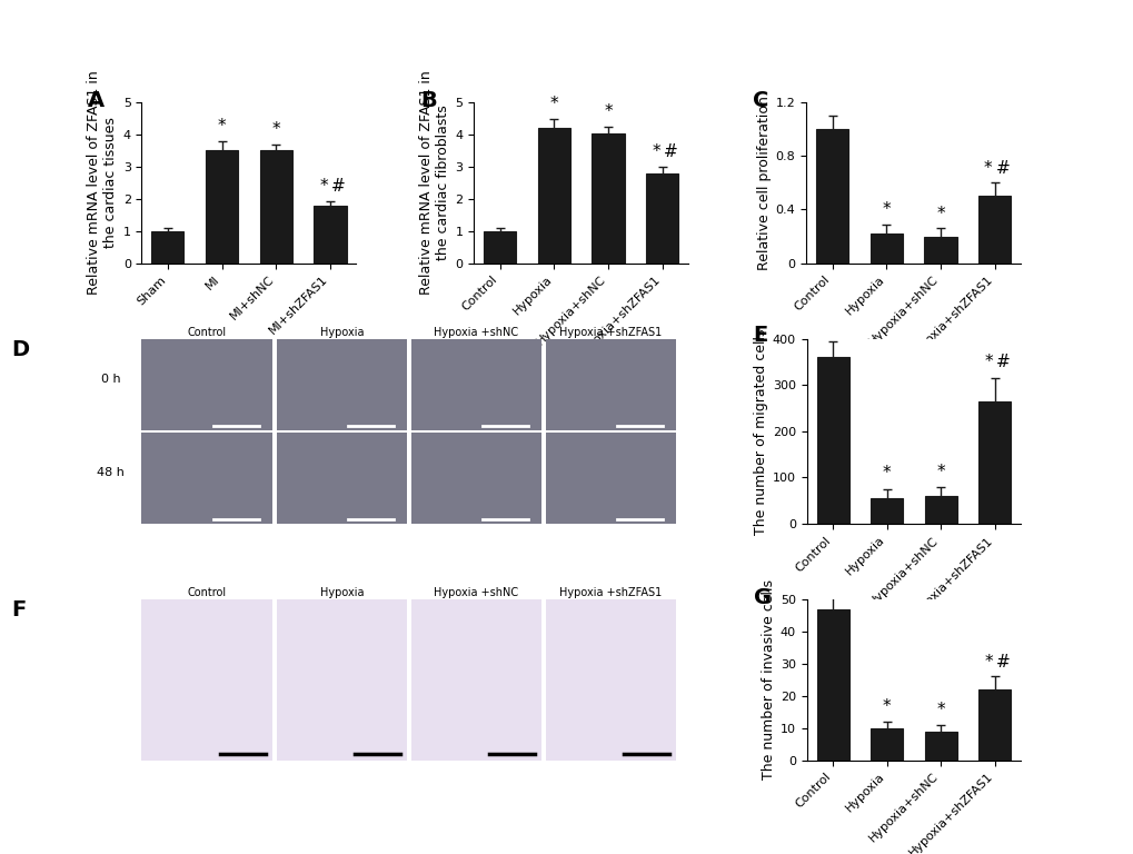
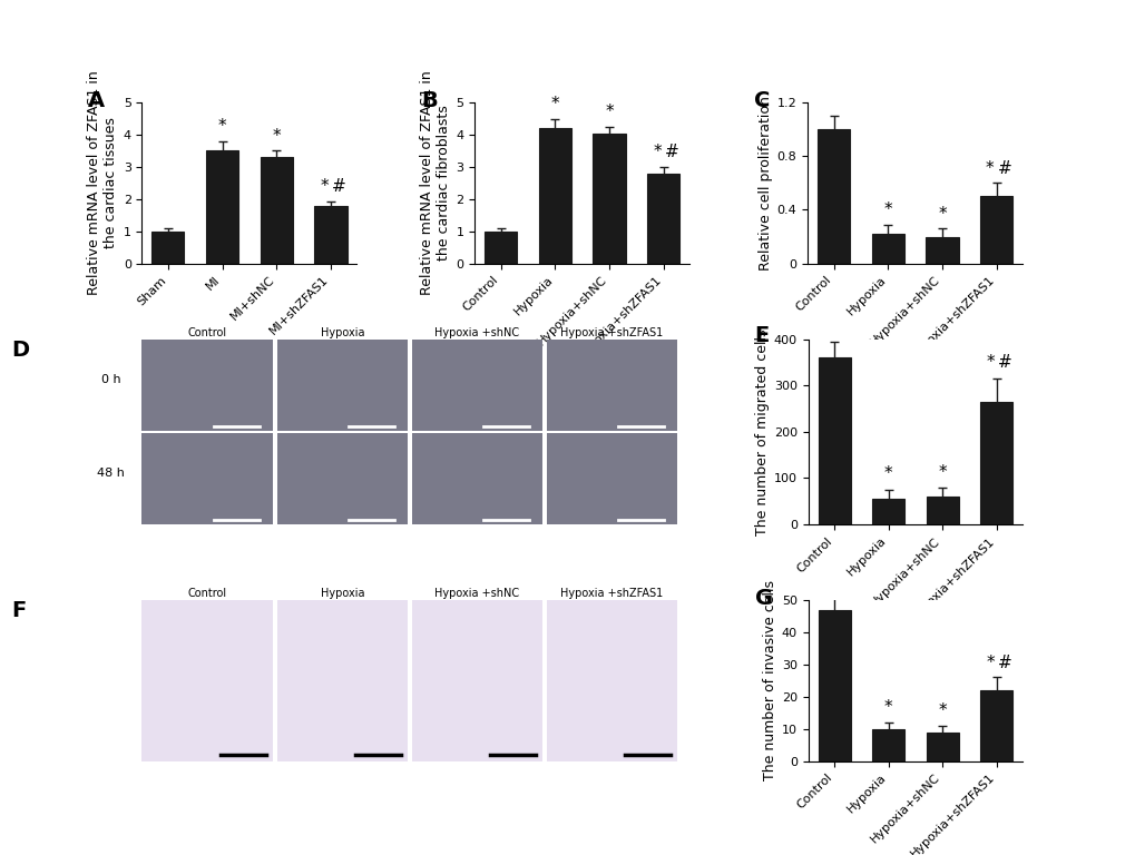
MI+shNC: 3.5 -> 3.3
